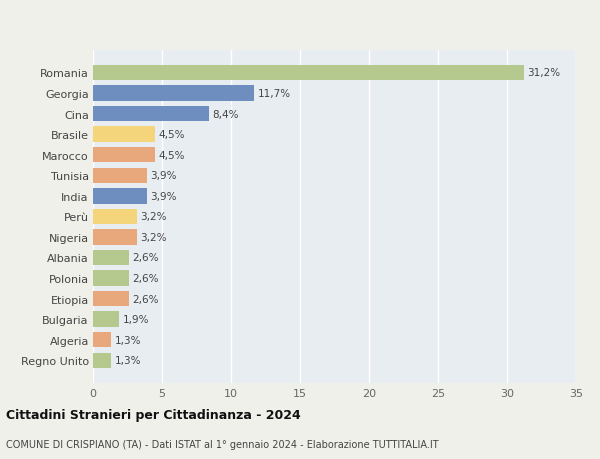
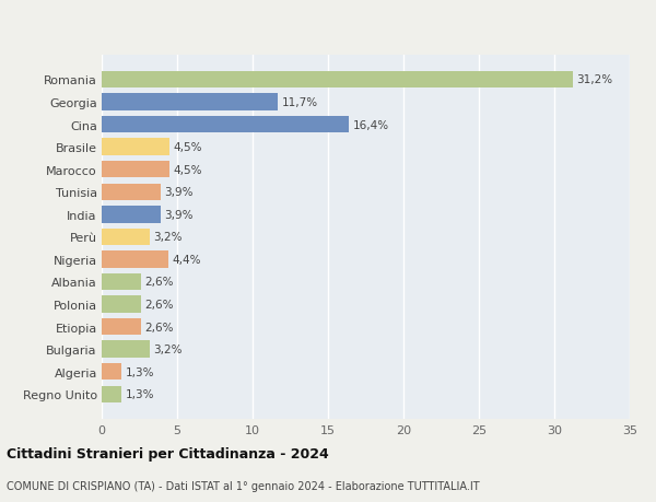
Cina: 8,4% -> 16,4%
Nigeria: 3,2% -> 4,4%
Bulgaria: 1,9% -> 3,2%
